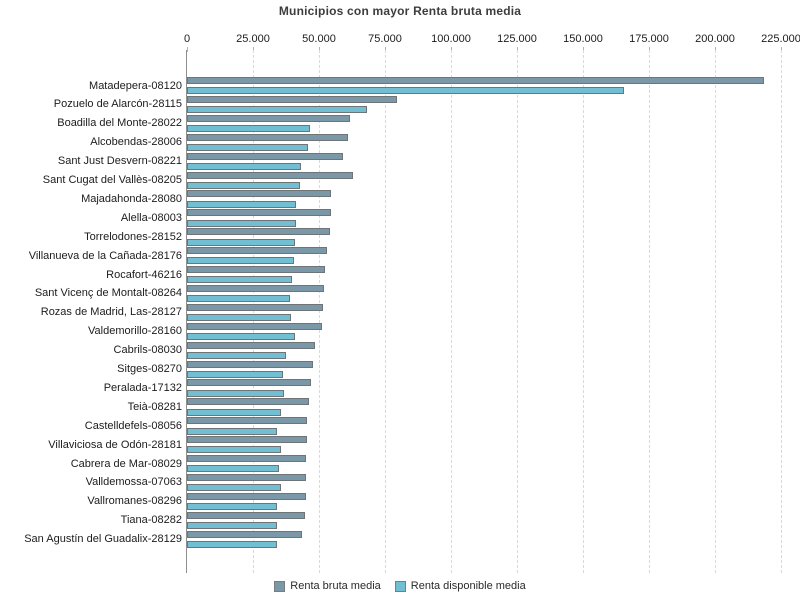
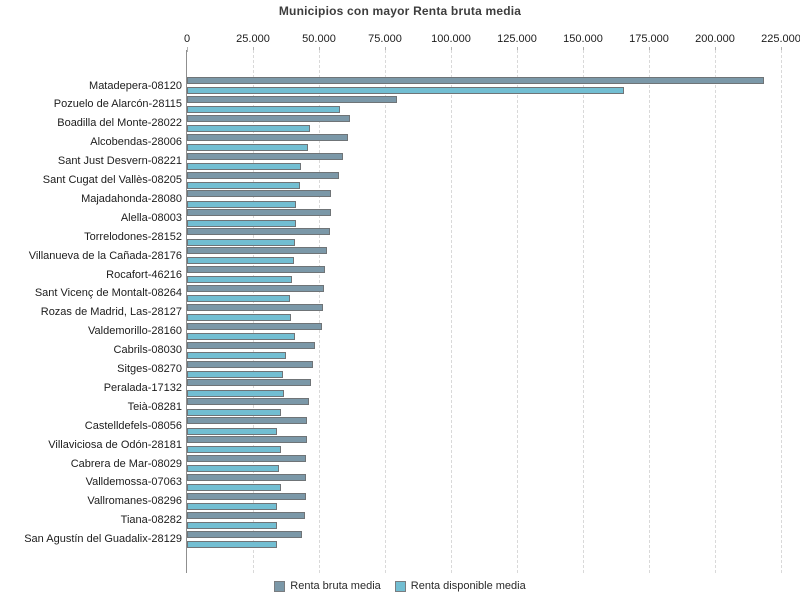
Renta disponible media/Pozuelo de Alarcón-28115: 68000 -> 58000
Renta bruta media/Sant Cugat del Vallès-08205: 63000 -> 58000
